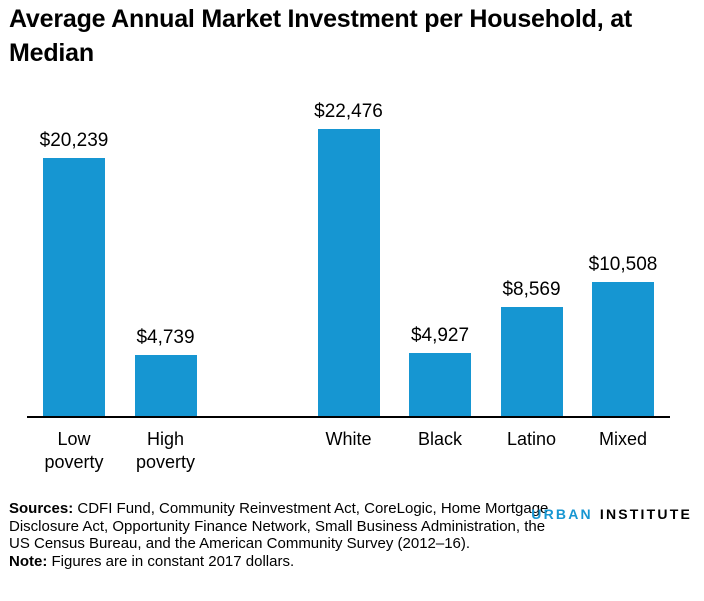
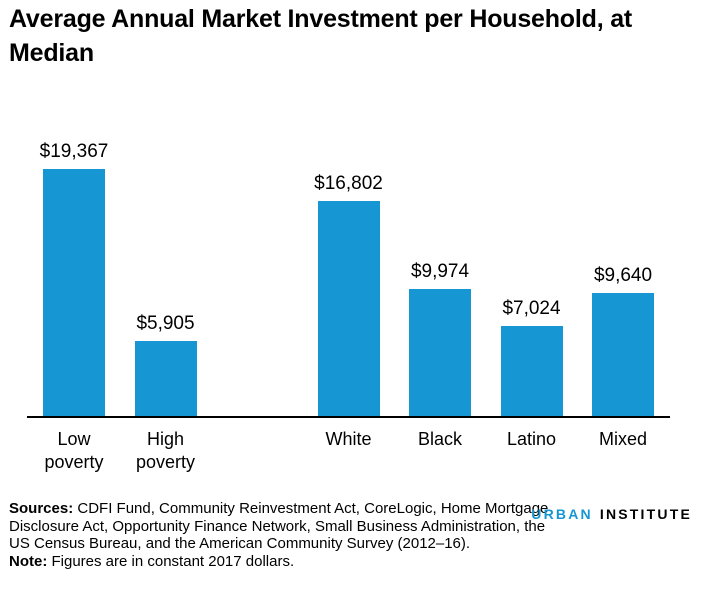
Low poverty: $20,239 -> $19,367
High poverty: $4,739 -> $5,905
White: $22,476 -> $16,802
Black: $4,927 -> $9,974
Latino: $8,569 -> $7,024
Mixed: $10,508 -> $9,640
